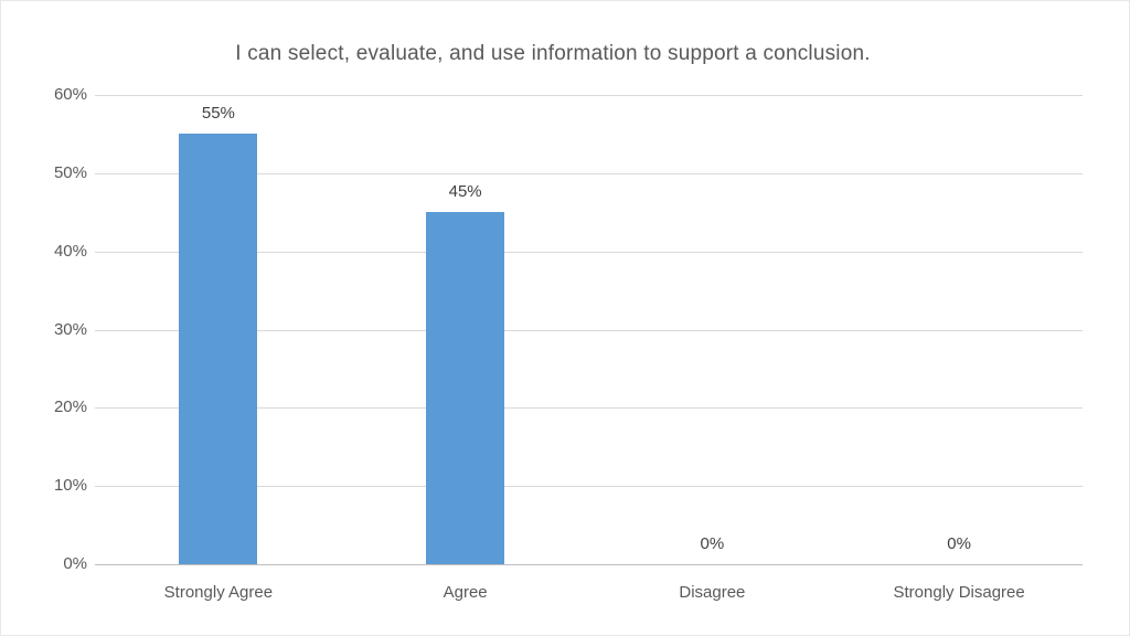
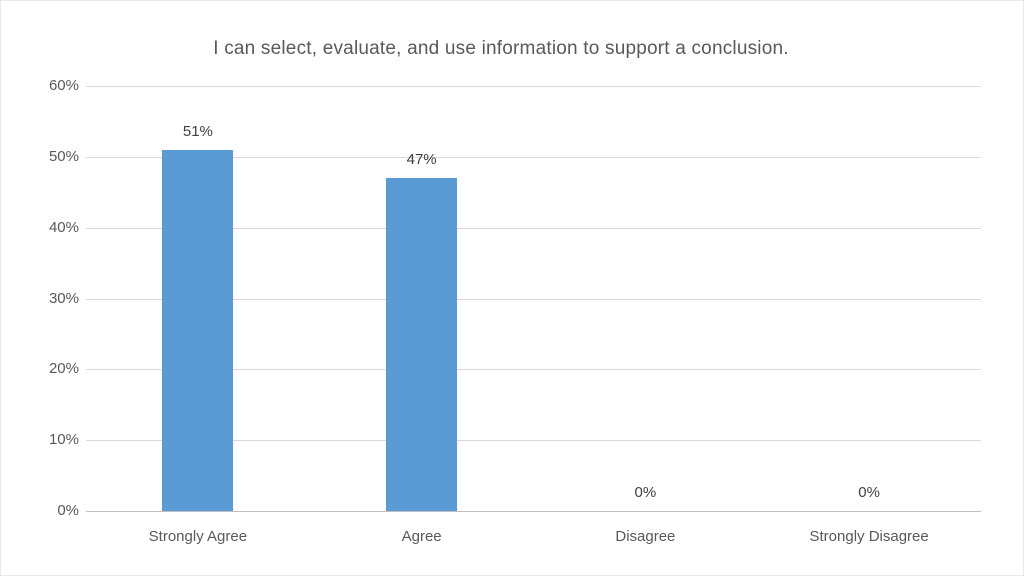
Strongly Agree: 55% -> 51%
Agree: 45% -> 47%
